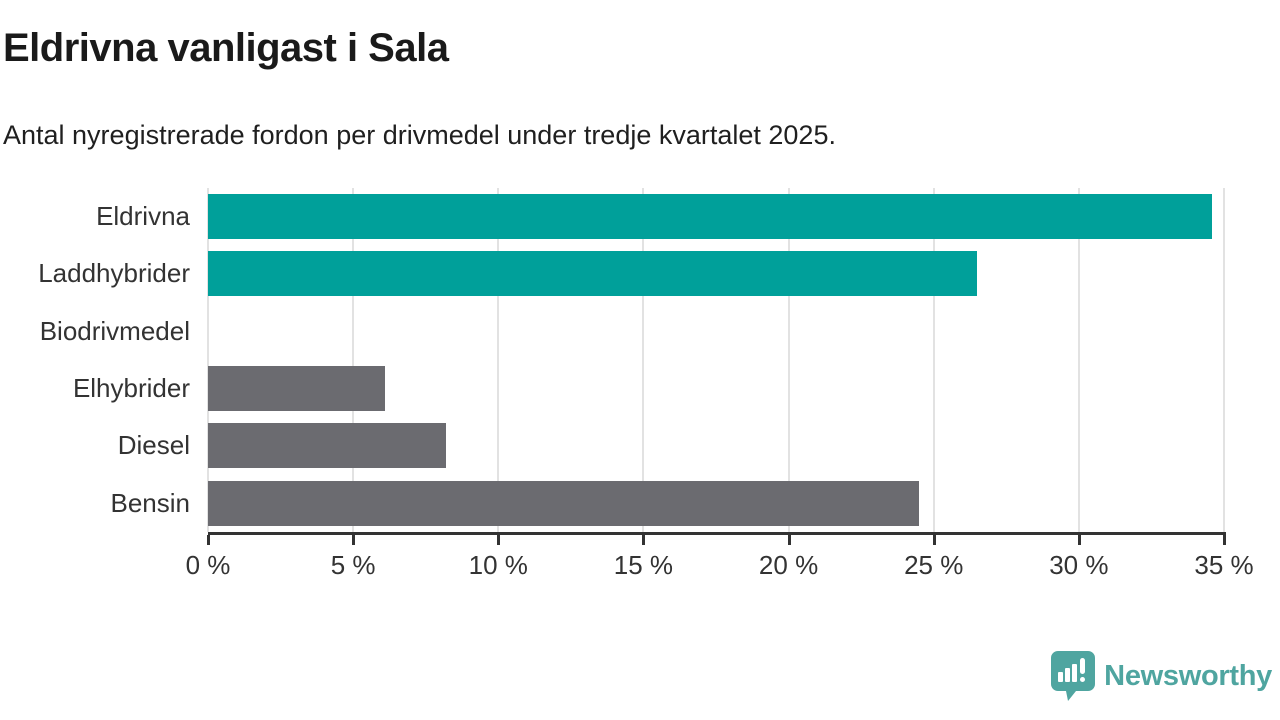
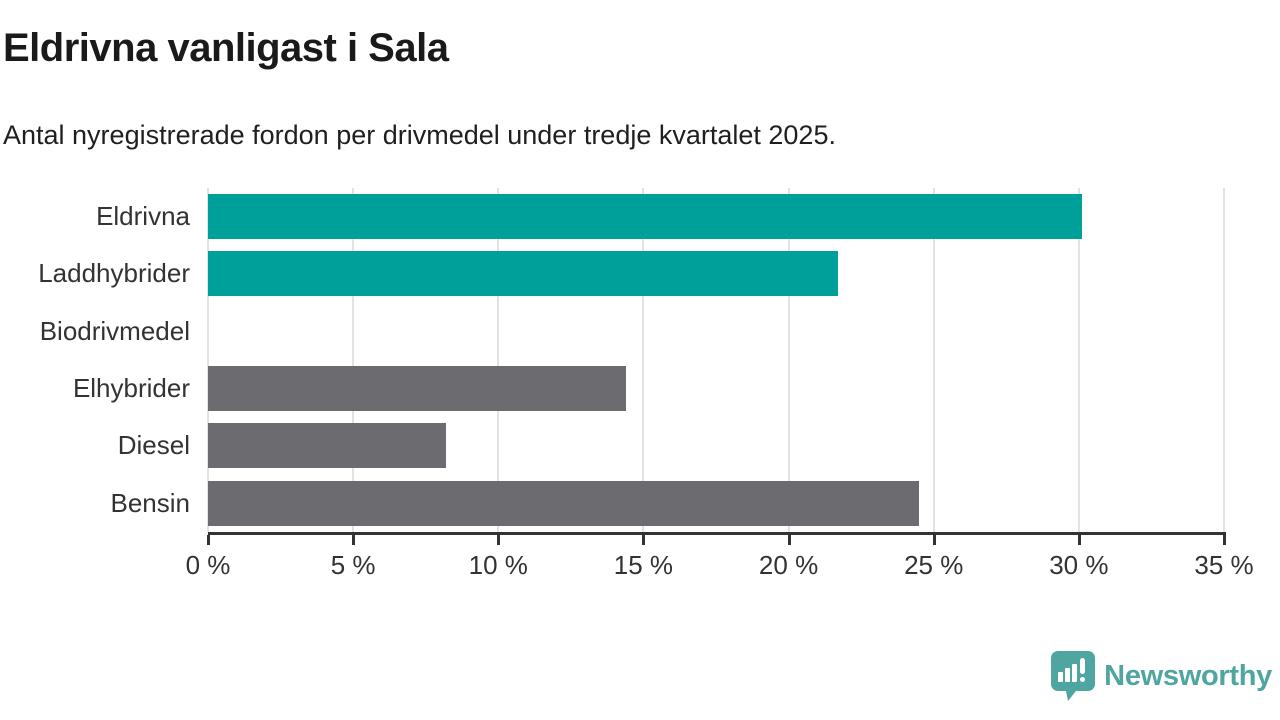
Eldrivna: 34.6% -> 30.1%
Laddhybrider: 26.5% -> 21.7%
Elhybrider: 6.1% -> 14.4%
